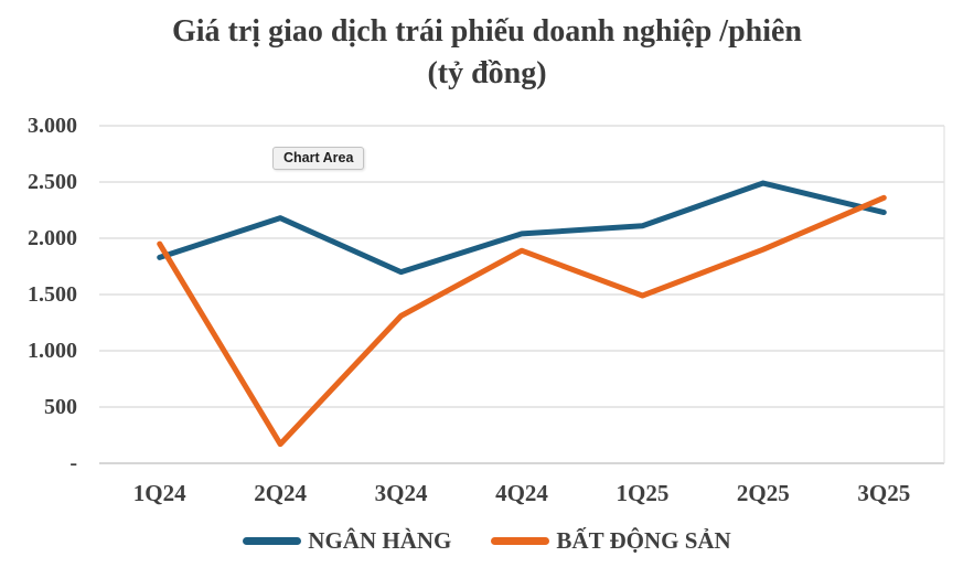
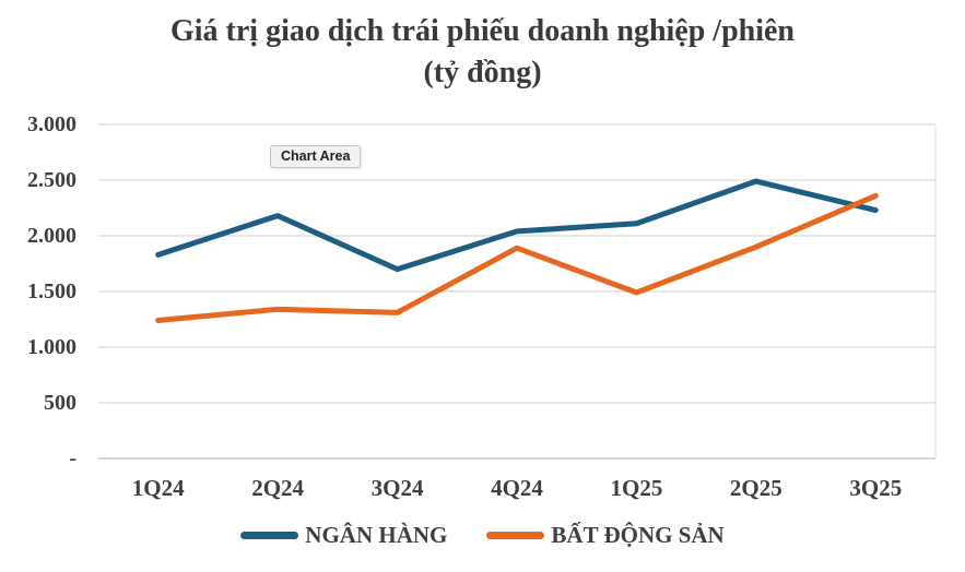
BẤT ĐỘNG SẢN/1Q24: 1950 -> 1240
BẤT ĐỘNG SẢN/2Q24: 170 -> 1340
